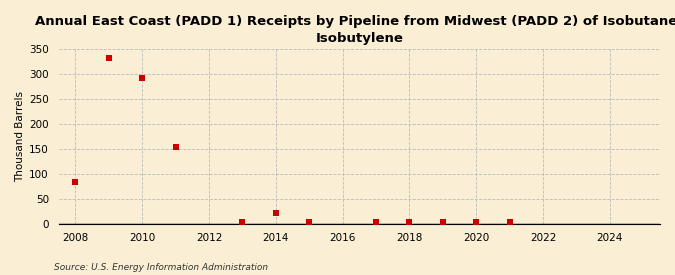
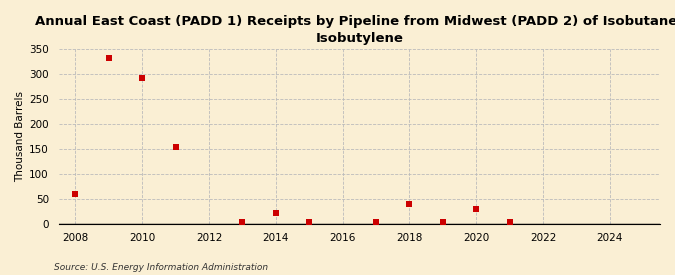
2008: 83 -> 60
2018: 3 -> 40
2020: 3 -> 30
